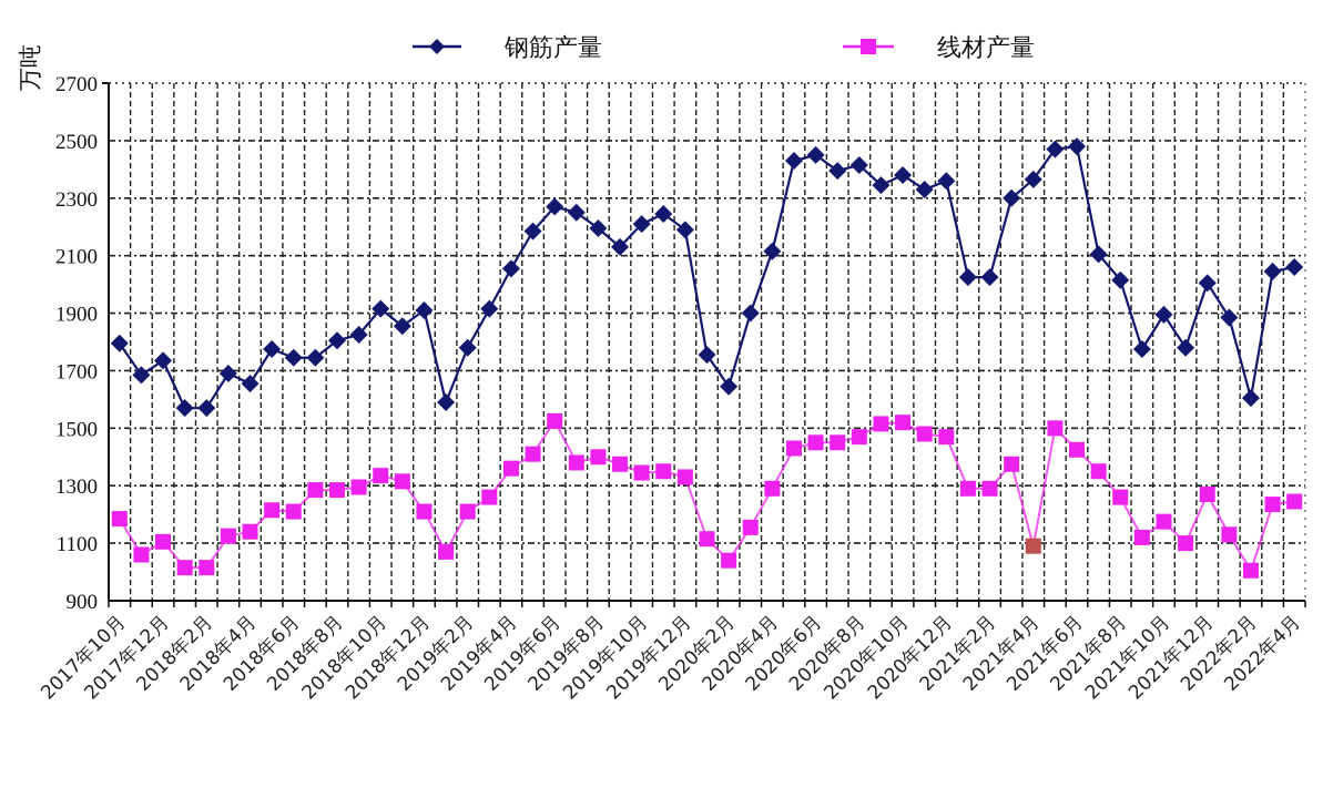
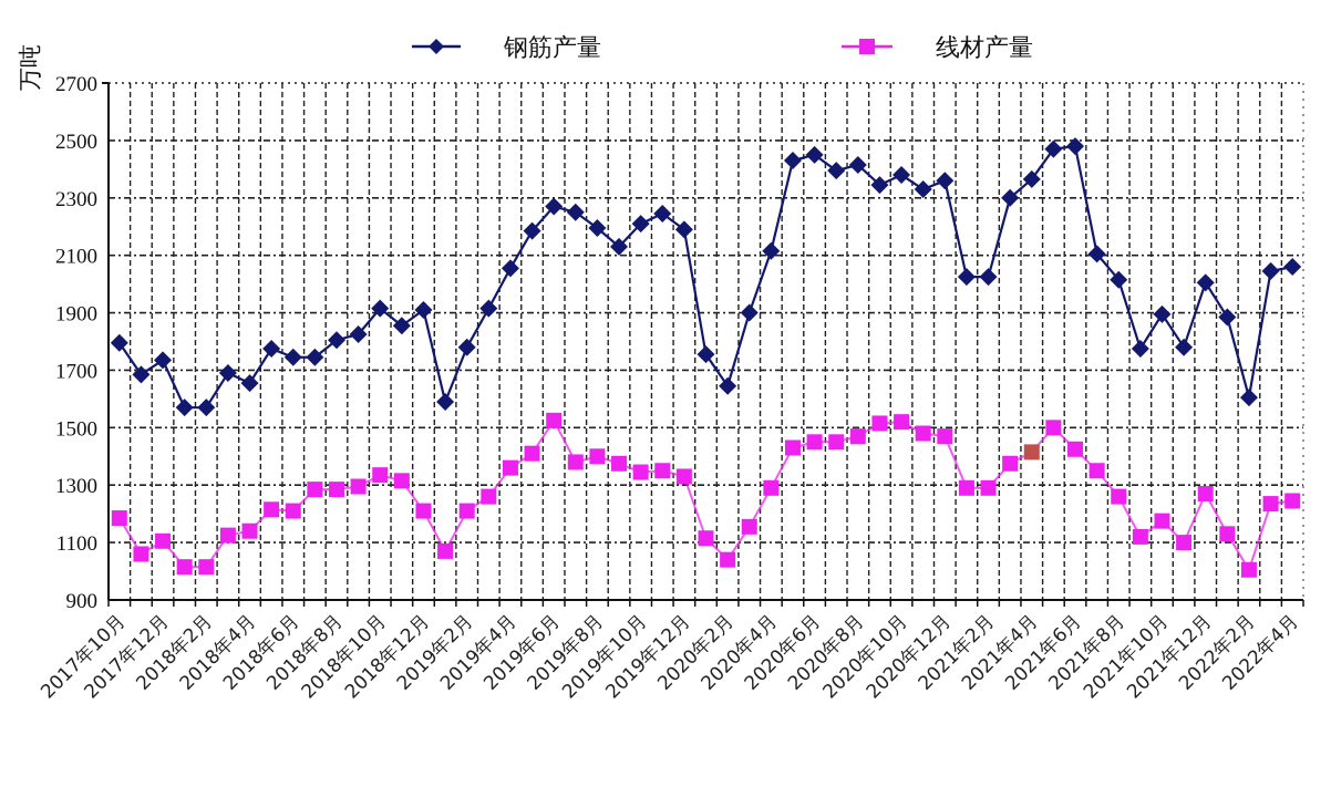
线材产量/2021年4月: 1090 -> 1420
